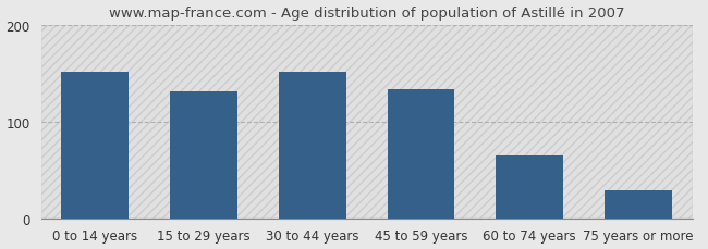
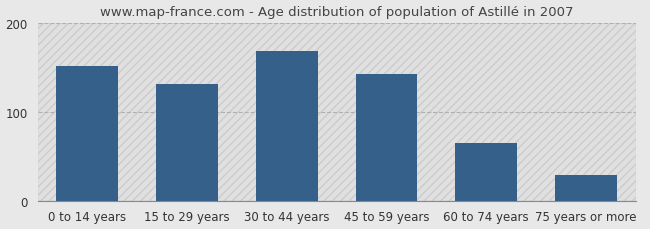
30 to 44 years: 152 -> 168
45 to 59 years: 134 -> 143
